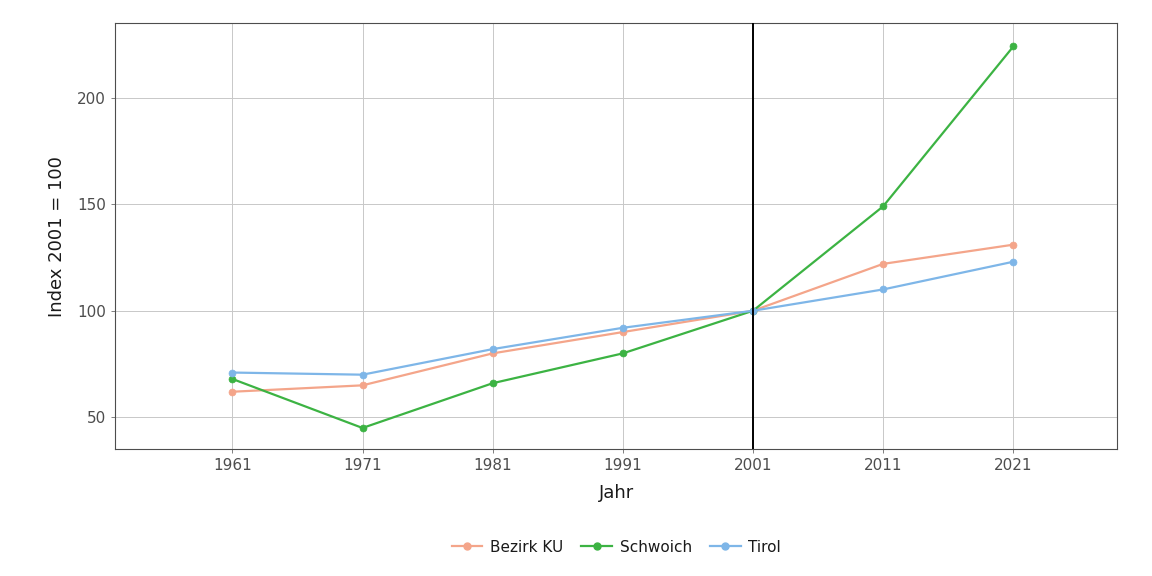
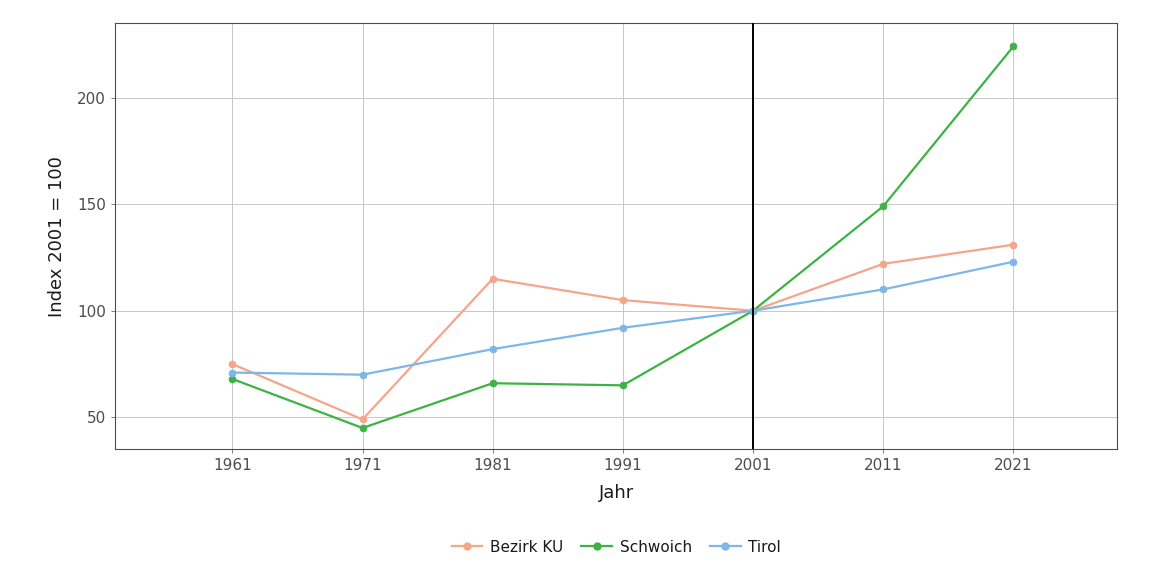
Bezirk KU/1961: 62 -> 75
Bezirk KU/1971: 65 -> 49
Bezirk KU/1981: 80 -> 115
Bezirk KU/1991: 90 -> 105
Schwoich/1991: 80 -> 65
